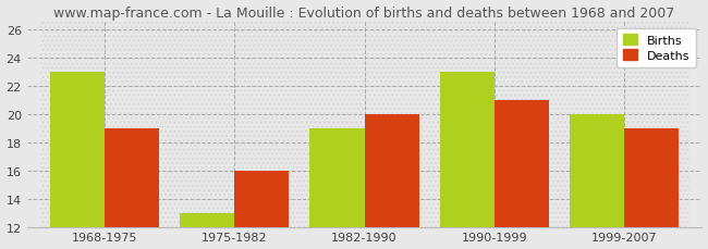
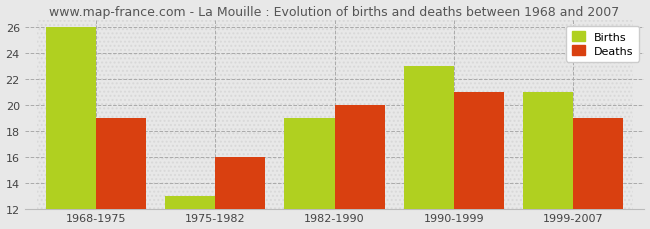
Births/1968-1975: 23 -> 26
Births/1999-2007: 20 -> 21
